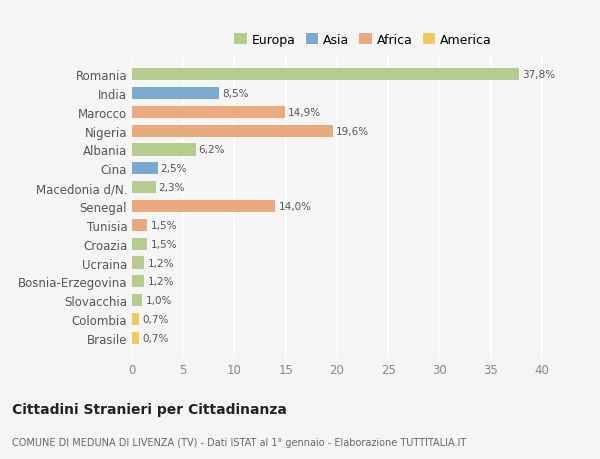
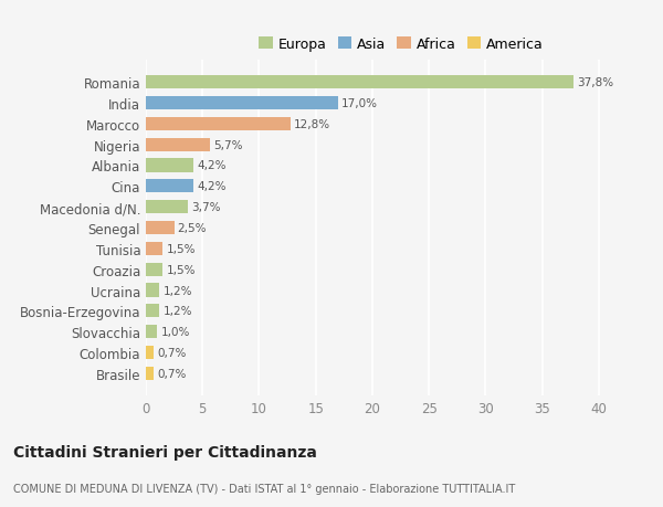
India: 8,5% -> 17,0%
Marocco: 14,9% -> 12,8%
Nigeria: 19,6% -> 5,7%
Albania: 6,2% -> 4,2%
Cina: 2,5% -> 4,2%
Macedonia d/N.: 2,3% -> 3,7%
Senegal: 14,0% -> 2,5%
